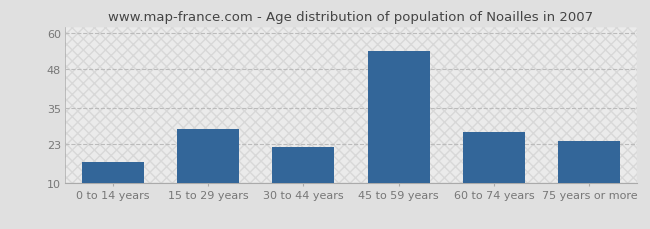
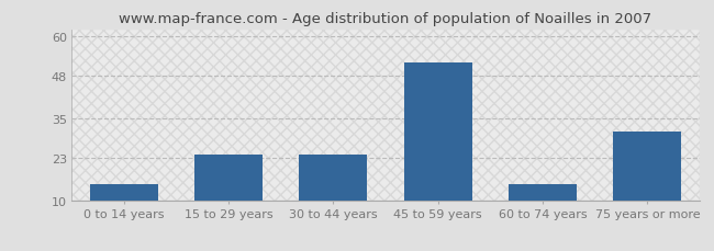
0 to 14 years: 17 -> 15
15 to 29 years: 28 -> 24
30 to 44 years: 22 -> 24
45 to 59 years: 54 -> 52
60 to 74 years: 27 -> 15
75 years or more: 24 -> 31
